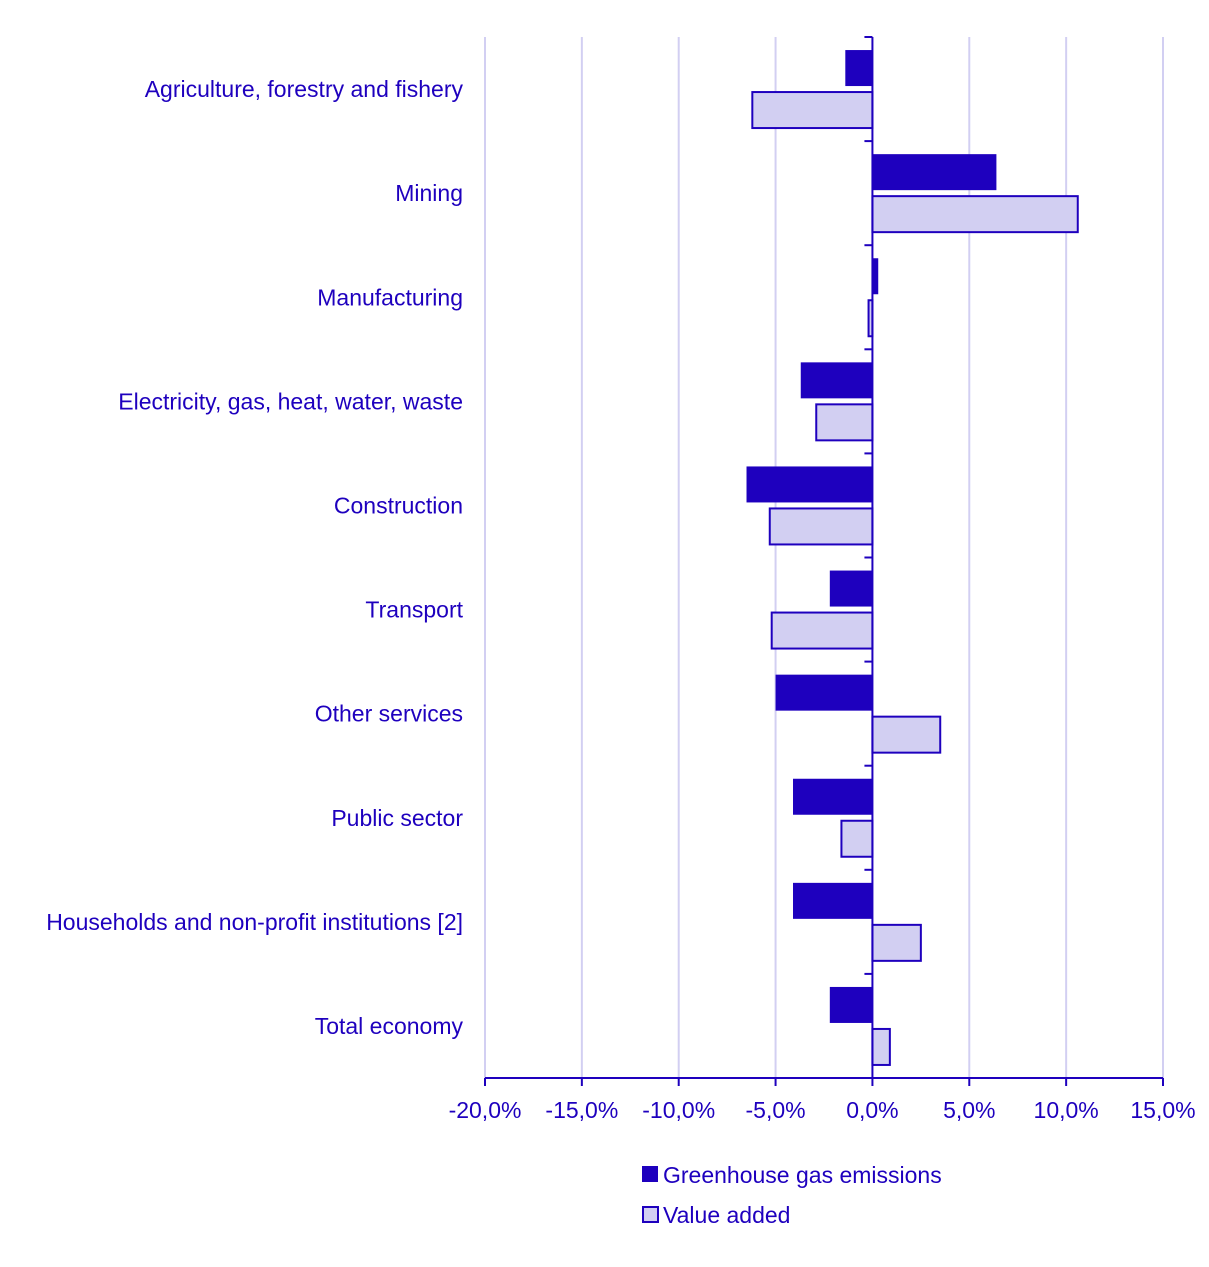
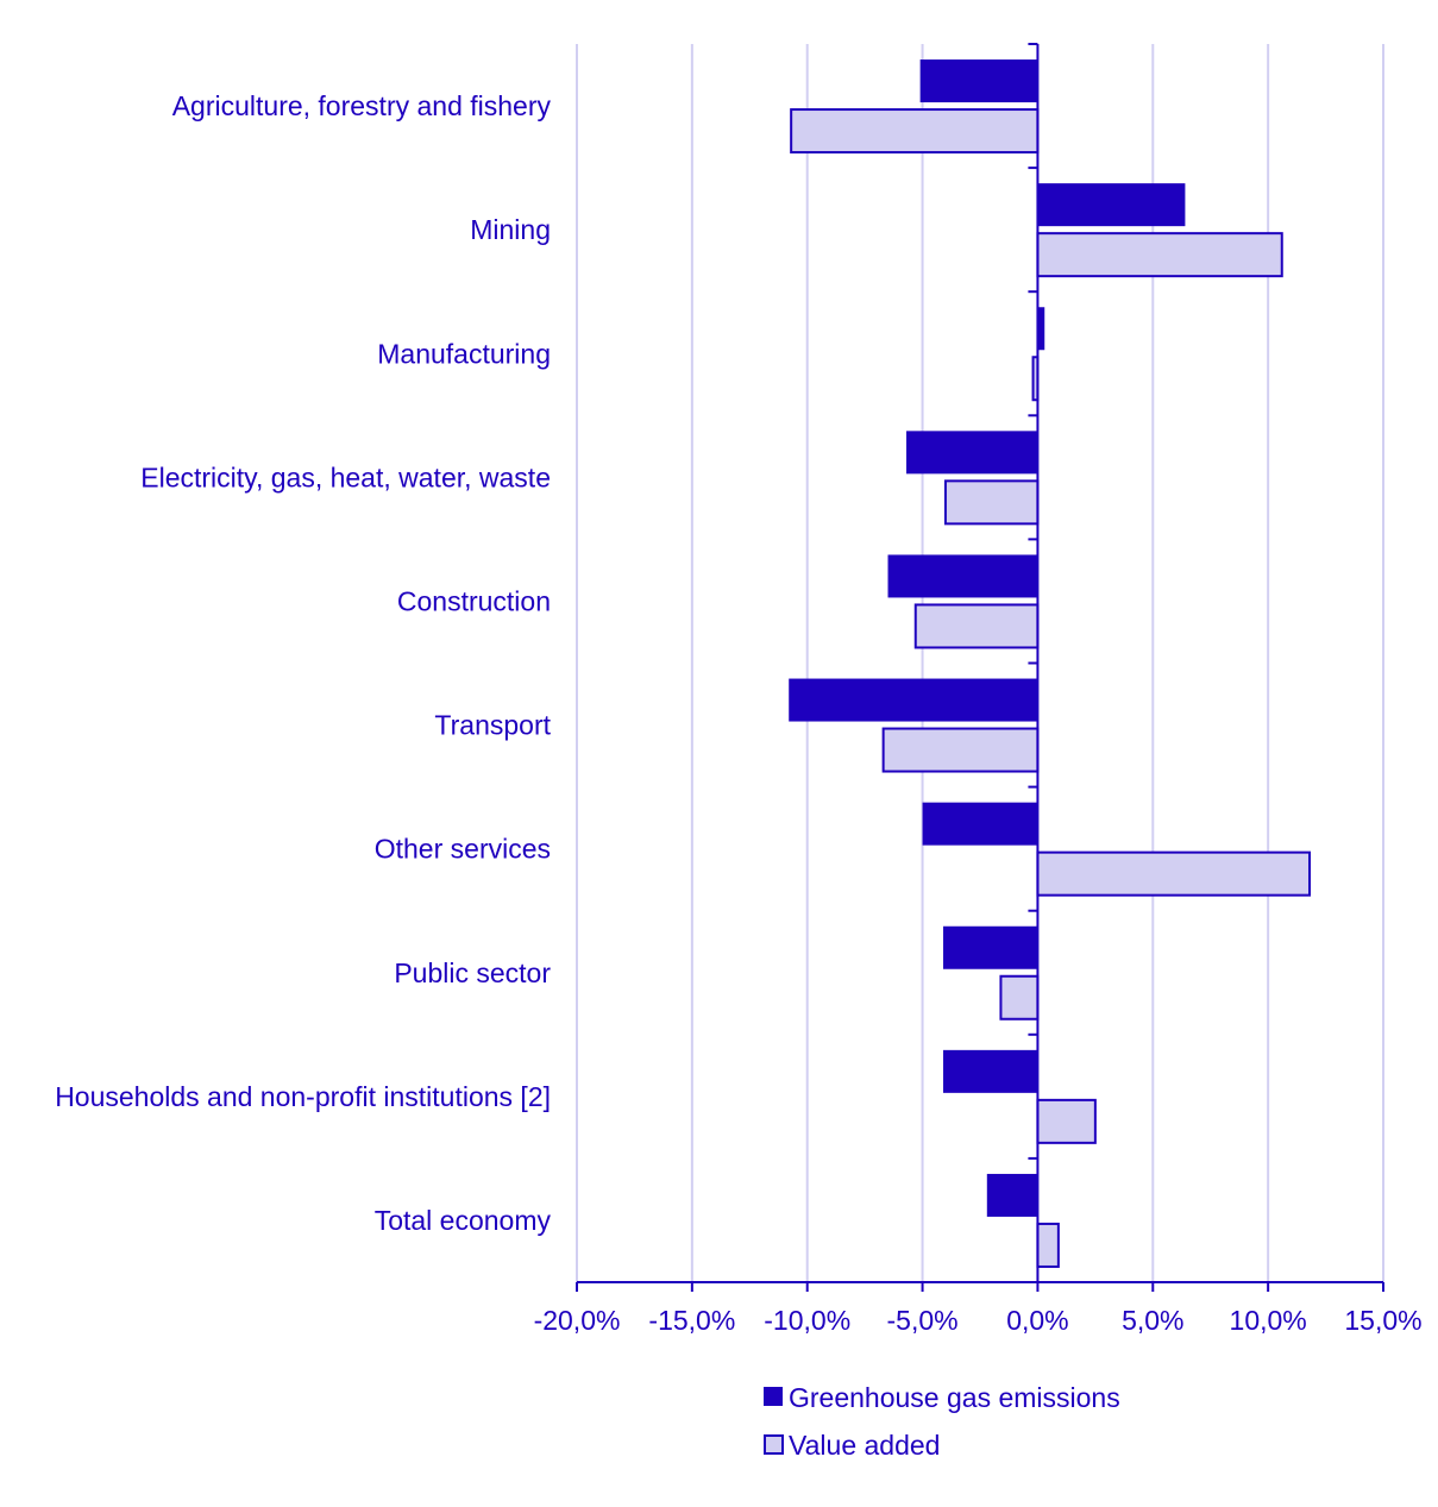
Greenhouse gas emissions/Agriculture, forestry and fishery: -1,4% -> -5,1%
Value added/Agriculture, forestry and fishery: -6,2% -> -10,7%
Greenhouse gas emissions/Electricity, gas, heat, water, waste: -3,7% -> -5,7%
Value added/Electricity, gas, heat, water, waste: -2,9% -> -4,0%
Greenhouse gas emissions/Transport: -2,2% -> -10,8%
Value added/Transport: -5,2% -> -6,7%
Value added/Other services: 3,5% -> 11,8%
